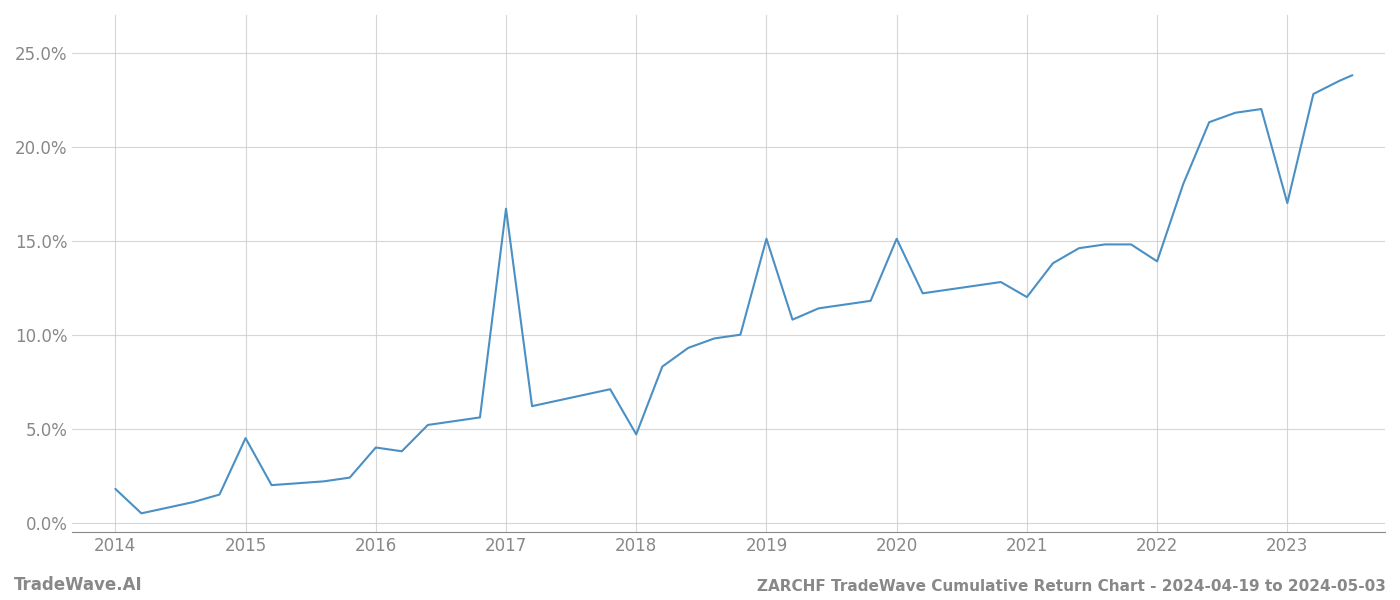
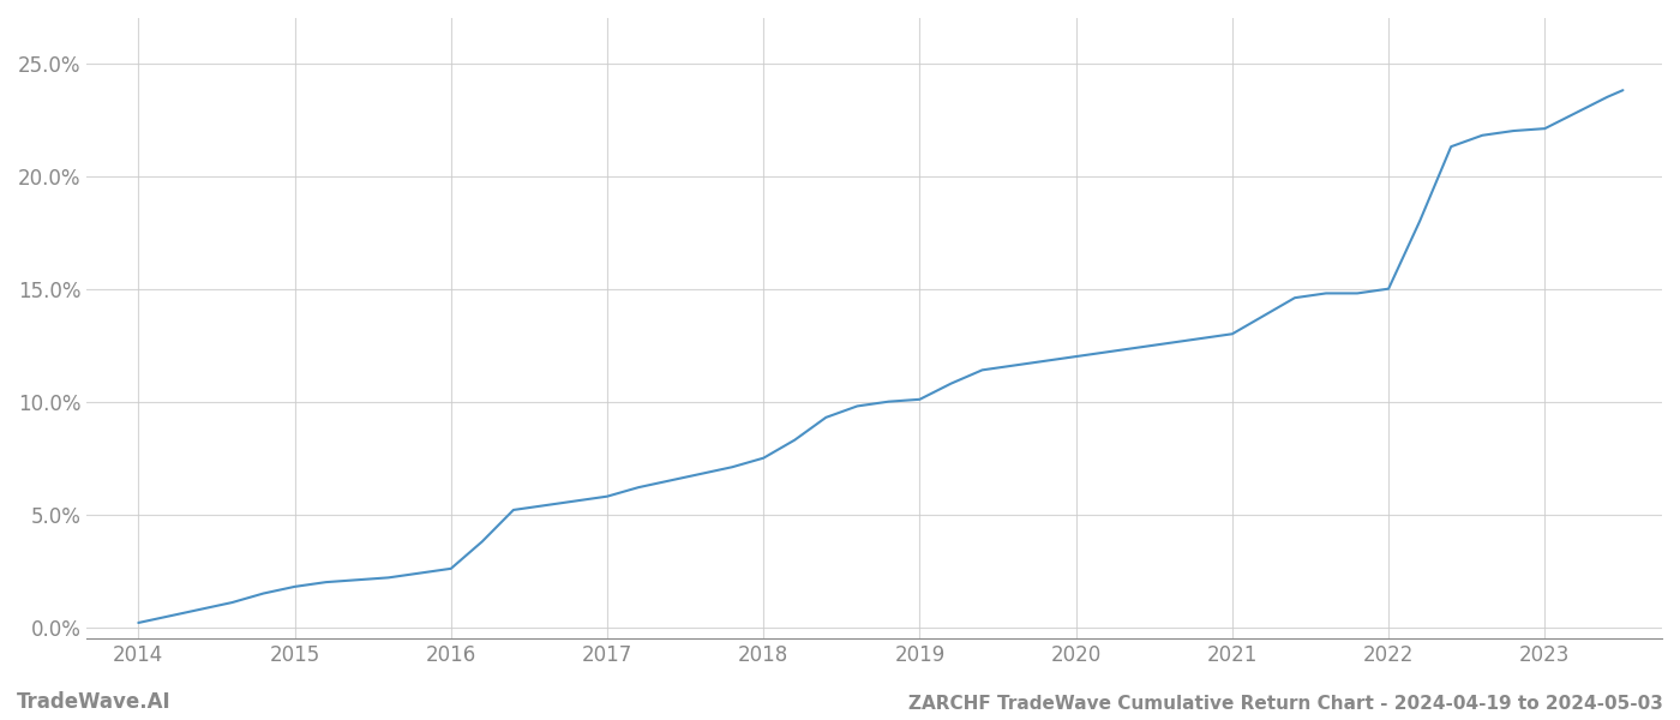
2014: 1.8% -> 0.2%
2015: 4.5% -> 1.8%
2016: 4.0% -> 2.6%
2017: 16.7% -> 5.8%
2018: 4.7% -> 7.5%
2019: 15.1% -> 10.1%
2020: 15.1% -> 12.0%
2021: 12.0% -> 13.0%
2022: 13.9% -> 15.0%
2023: 17.0% -> 22.1%
